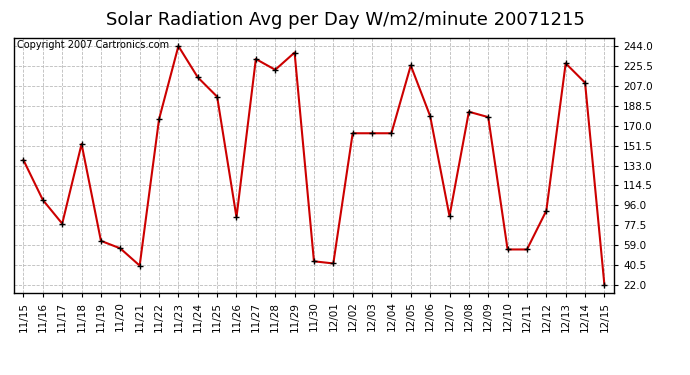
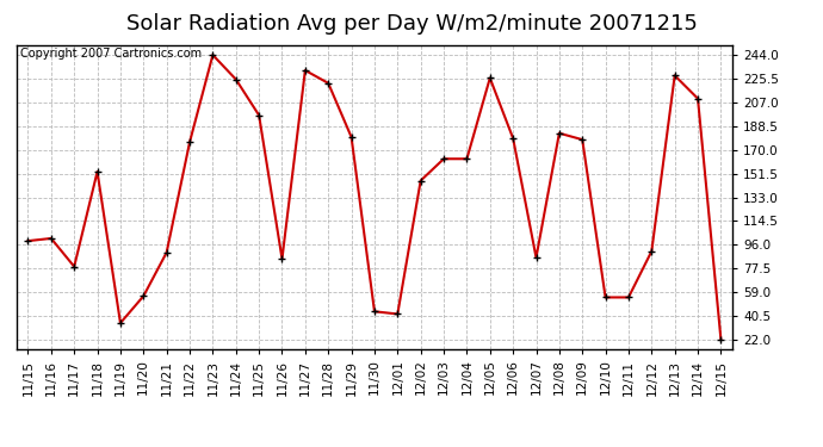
11/15: 138 -> 99
11/19: 63 -> 35
11/21: 40 -> 90
11/24: 215 -> 225
11/29: 238 -> 180
12/02: 163 -> 146
